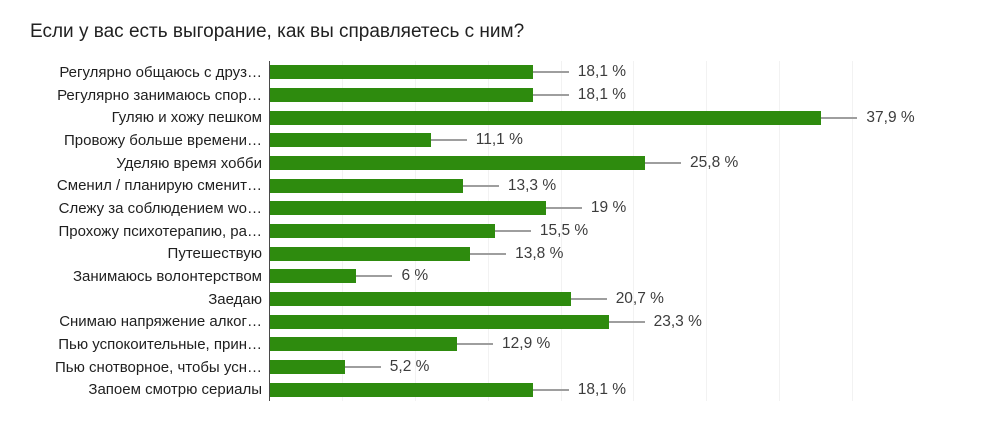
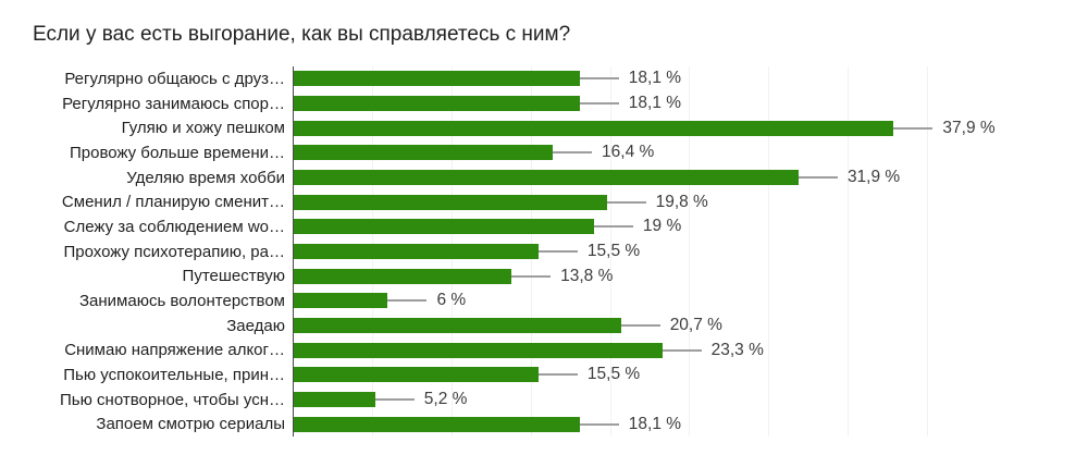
Провожу больше времени…: 11,1 -> 16,4
Уделяю время хобби: 25,8 -> 31,9
Сменил / планирую сменит…: 13,3 -> 19,8
Пью успокоительные, прин…: 12,9 -> 15,5
